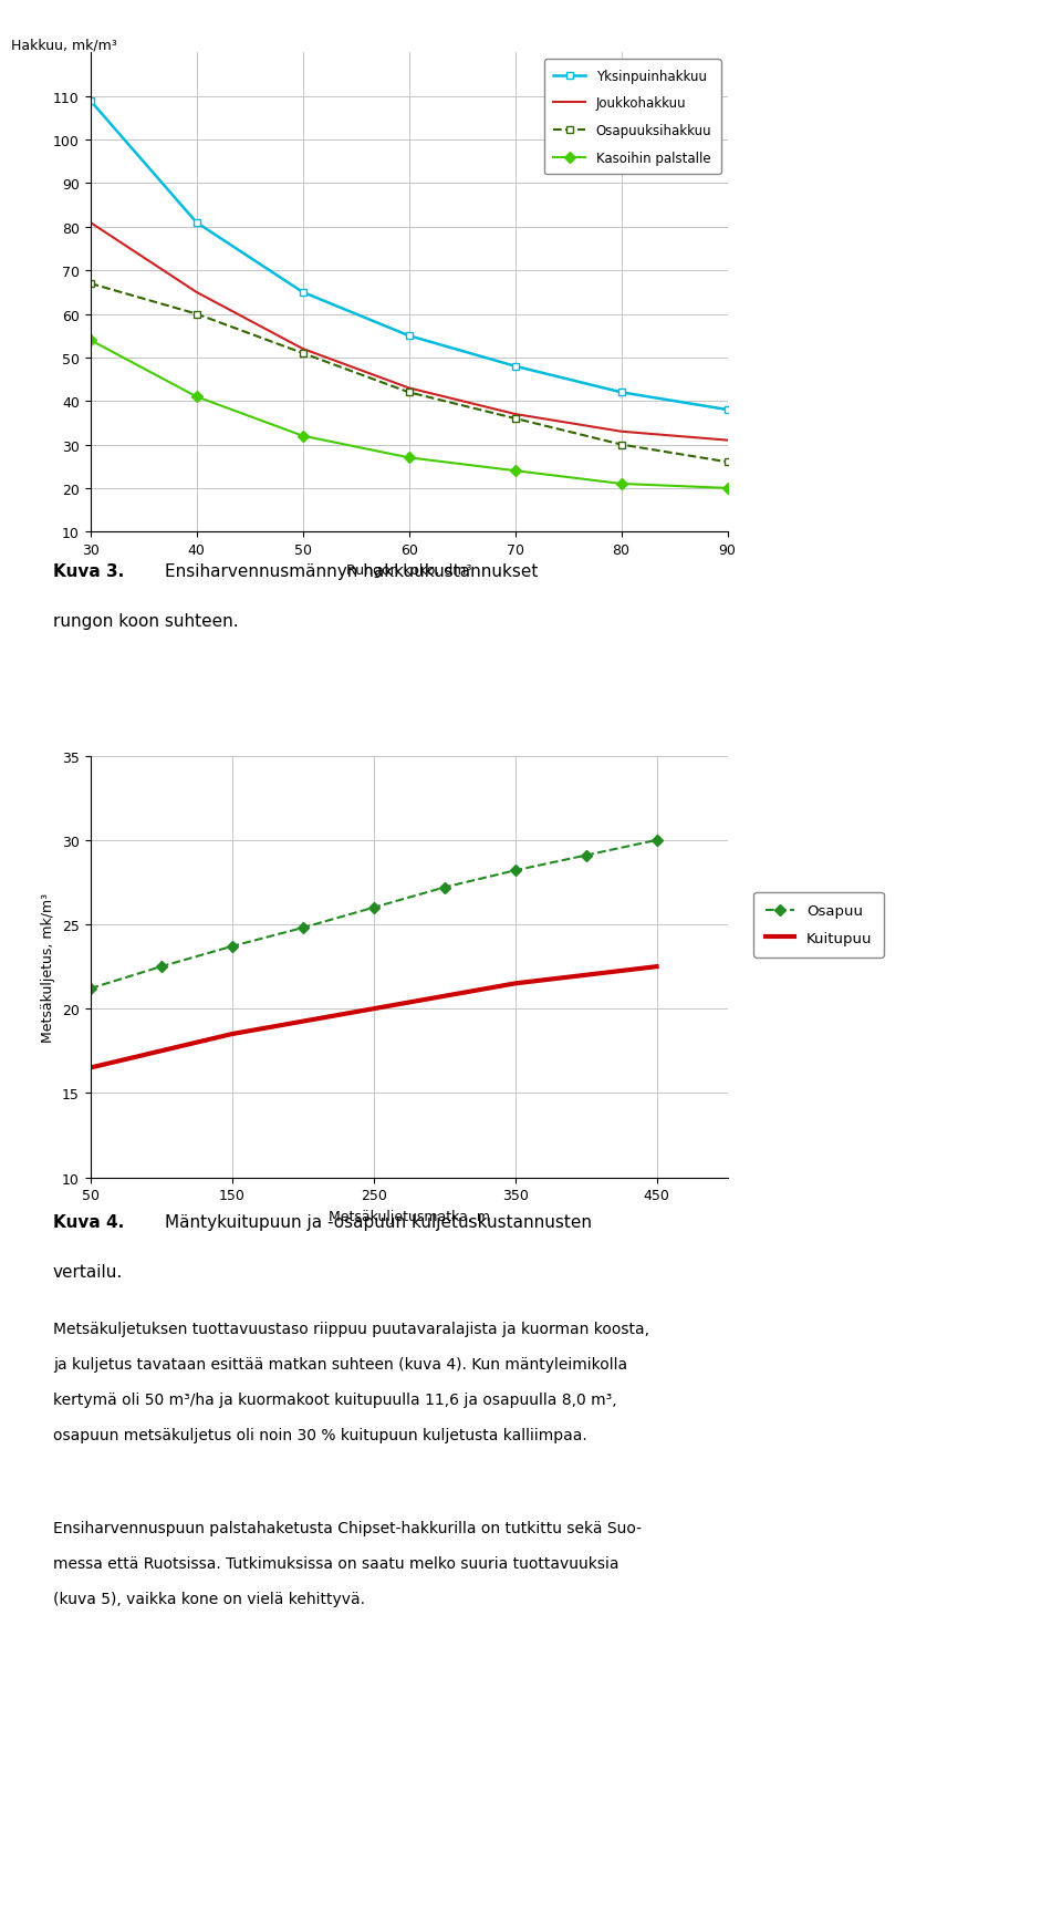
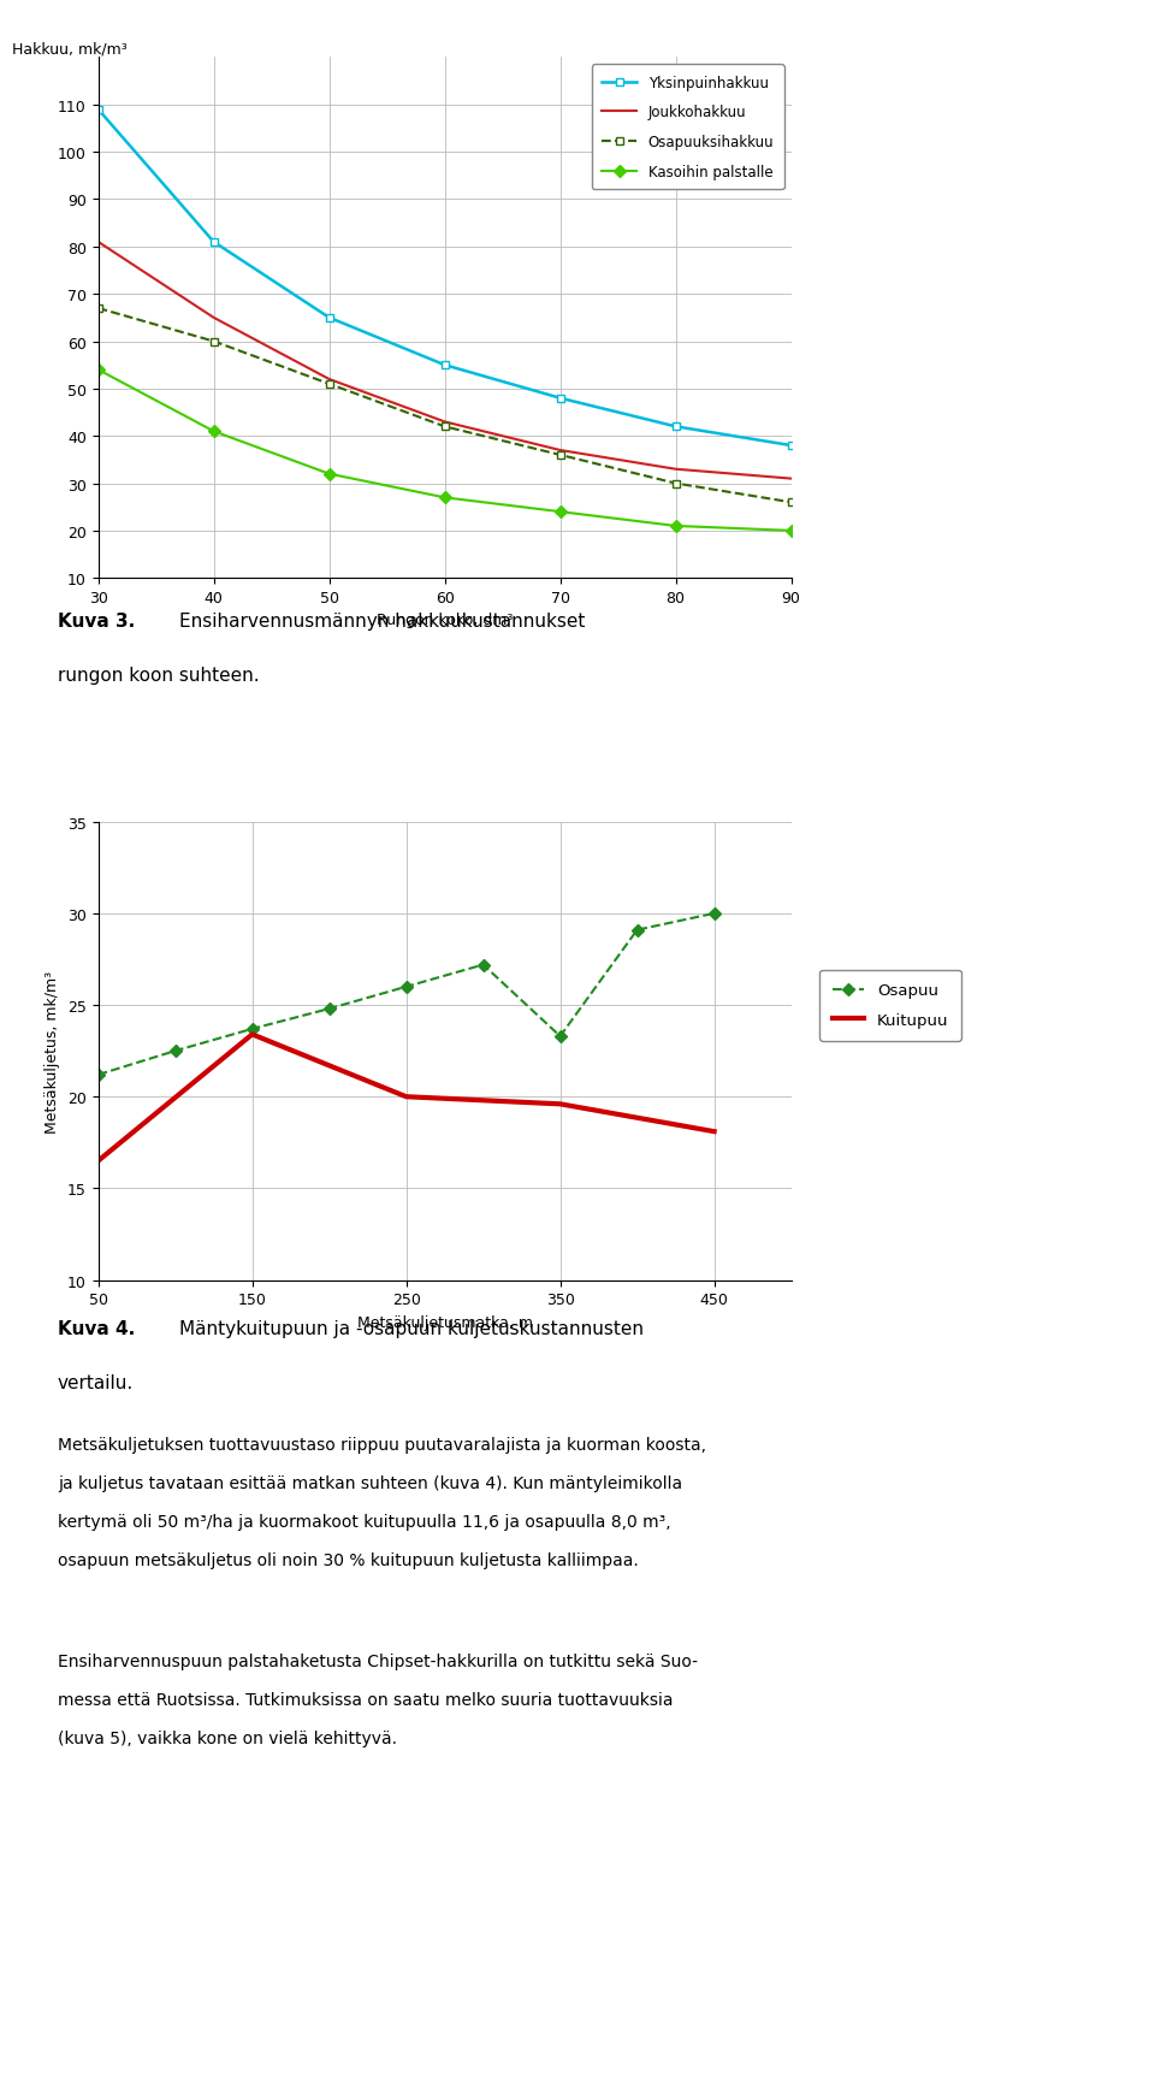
Kuitupuu/150: 18.5 -> 23.4
Osapuu/350: 28.2 -> 23.3
Kuitupuu/350: 21.5 -> 19.6
Kuitupuu/450: 22.5 -> 18.1
